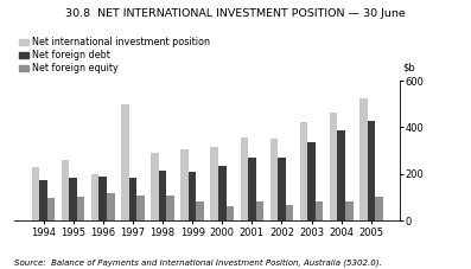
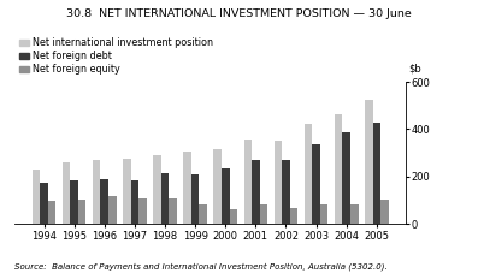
Net international investment position/1996: 200 -> 270
Net international investment position/1997: 500 -> 280
